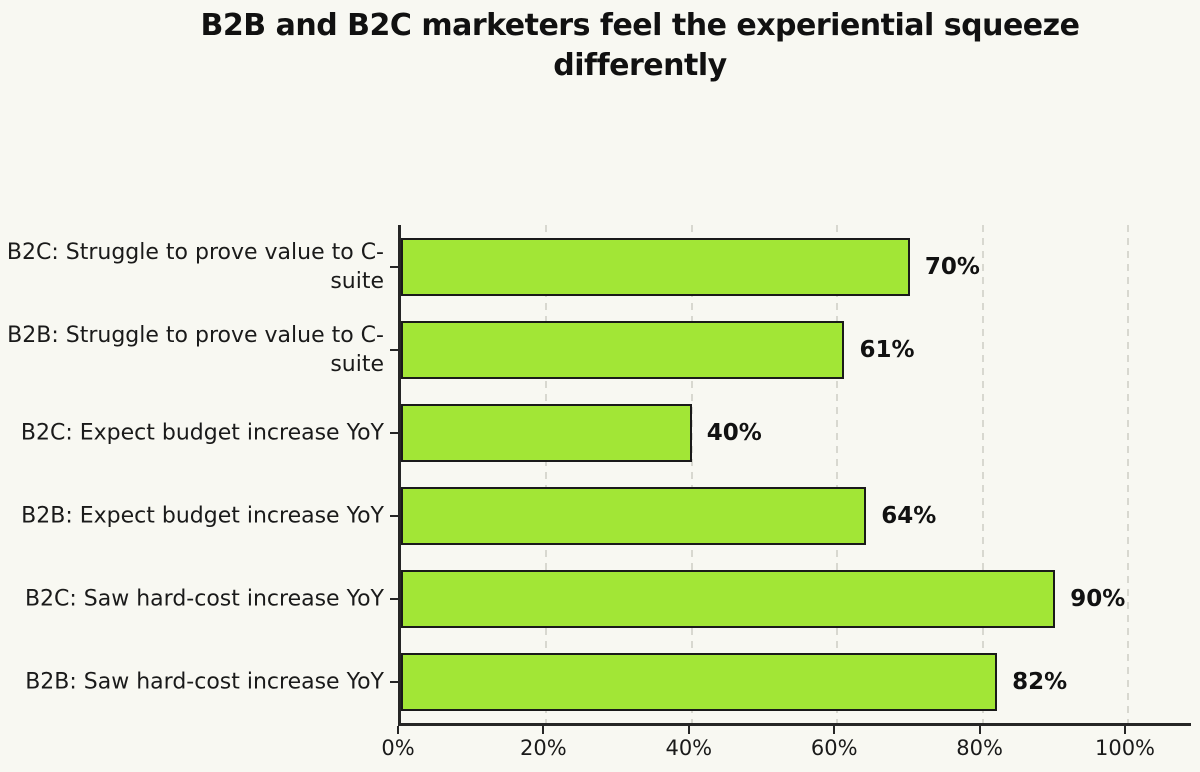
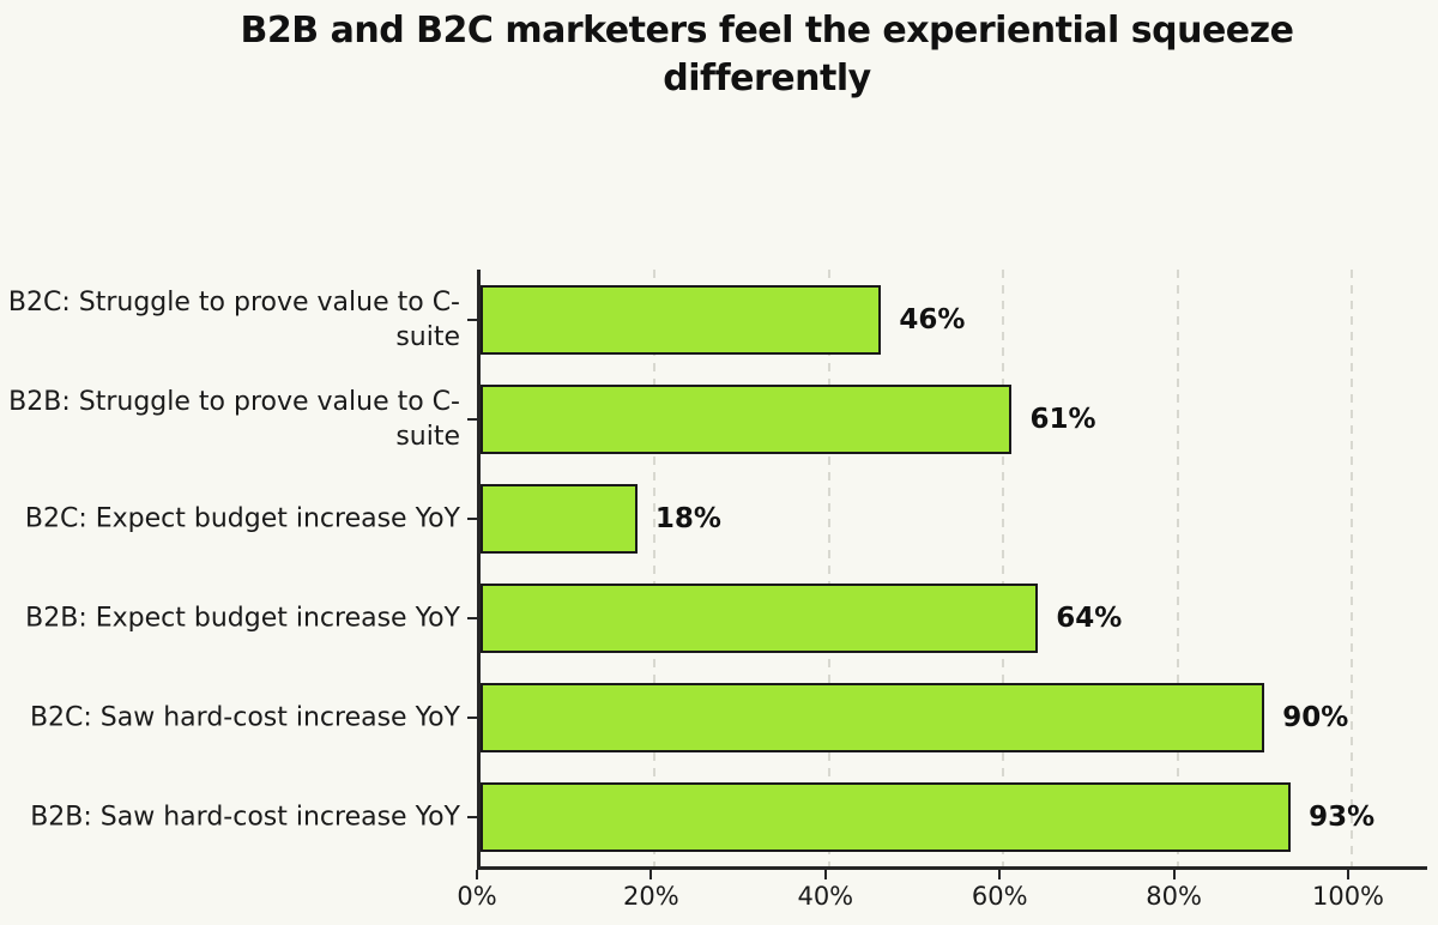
B2C: Struggle to prove value to C-suite: 70% -> 46%
B2C: Expect budget increase YoY: 40% -> 18%
B2B: Saw hard-cost increase YoY: 82% -> 93%
